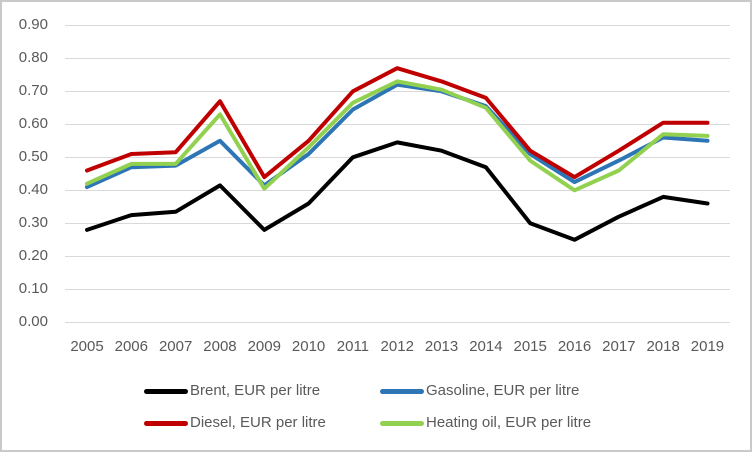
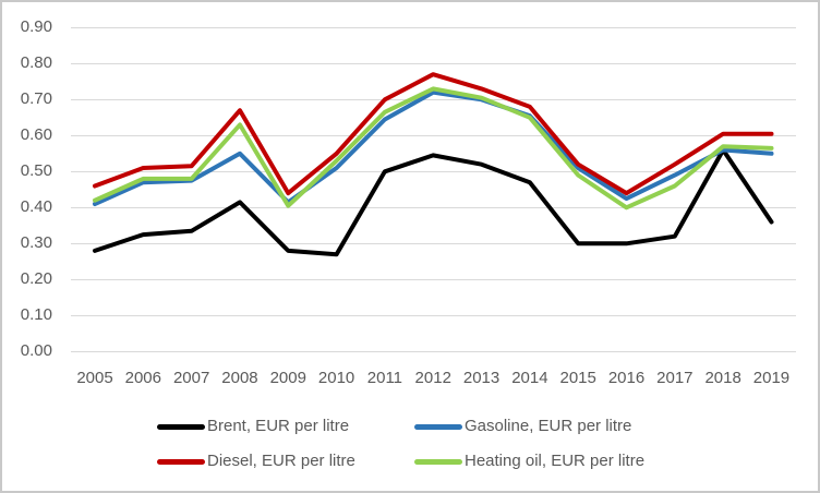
Brent, EUR per litre/2010: 0.36 -> 0.27
Brent, EUR per litre/2016: 0.25 -> 0.30
Brent, EUR per litre/2018: 0.38 -> 0.56
